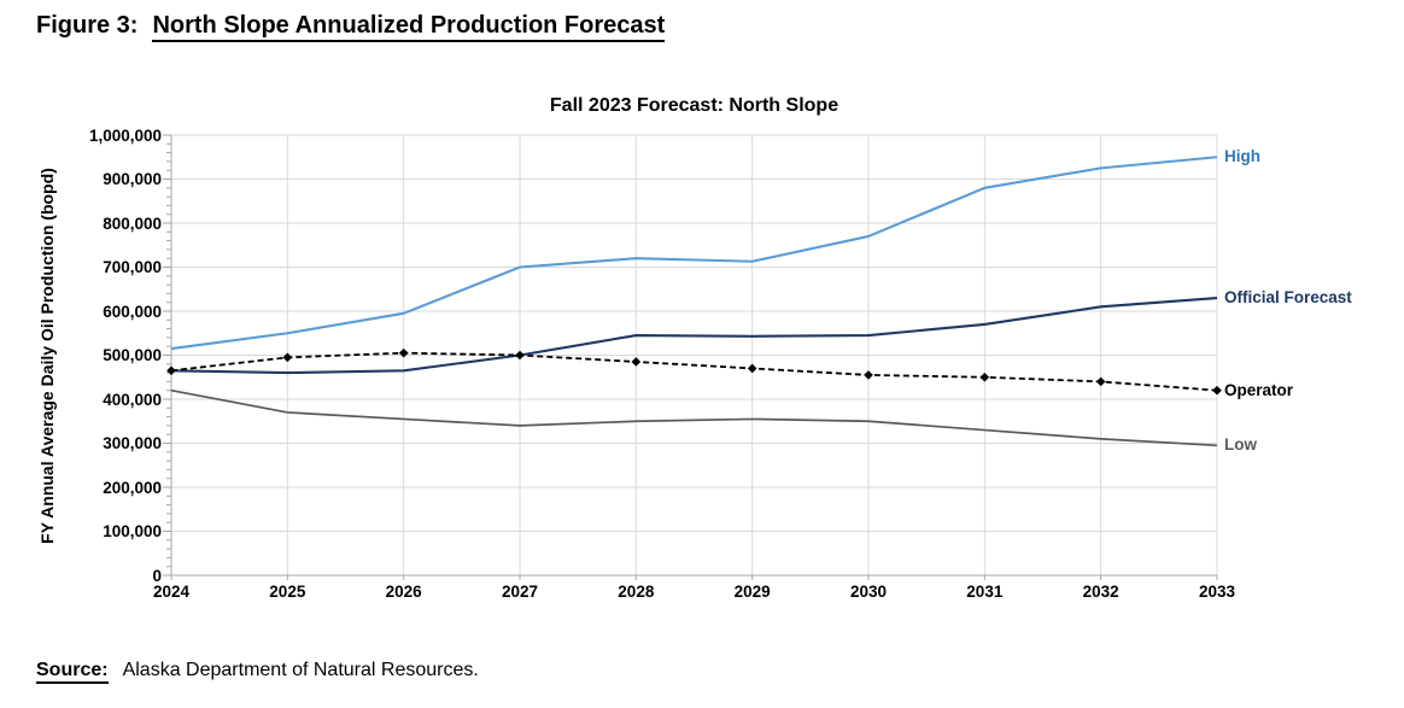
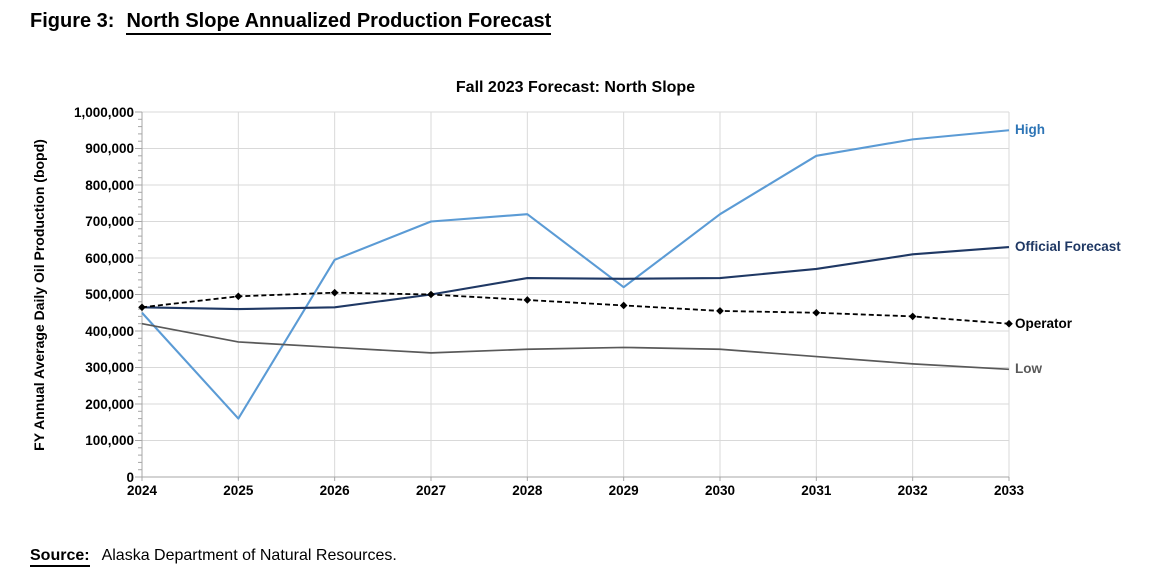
High/2024: 520000 -> 450000
High/2025: 550000 -> 160000
High/2029: 710000 -> 520000
High/2030: 770000 -> 720000
